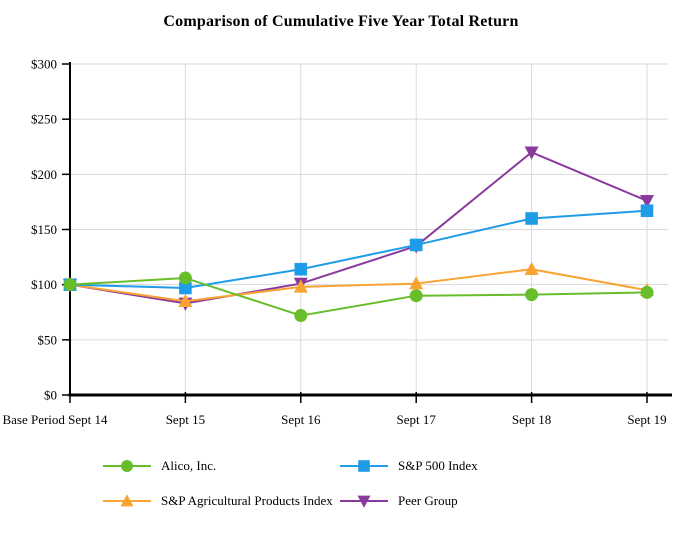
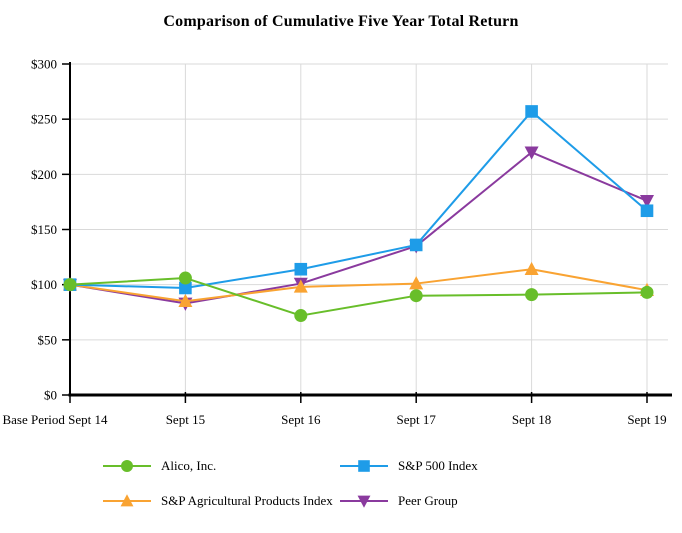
S&P 500 Index/Sept 18: $160 -> $257
